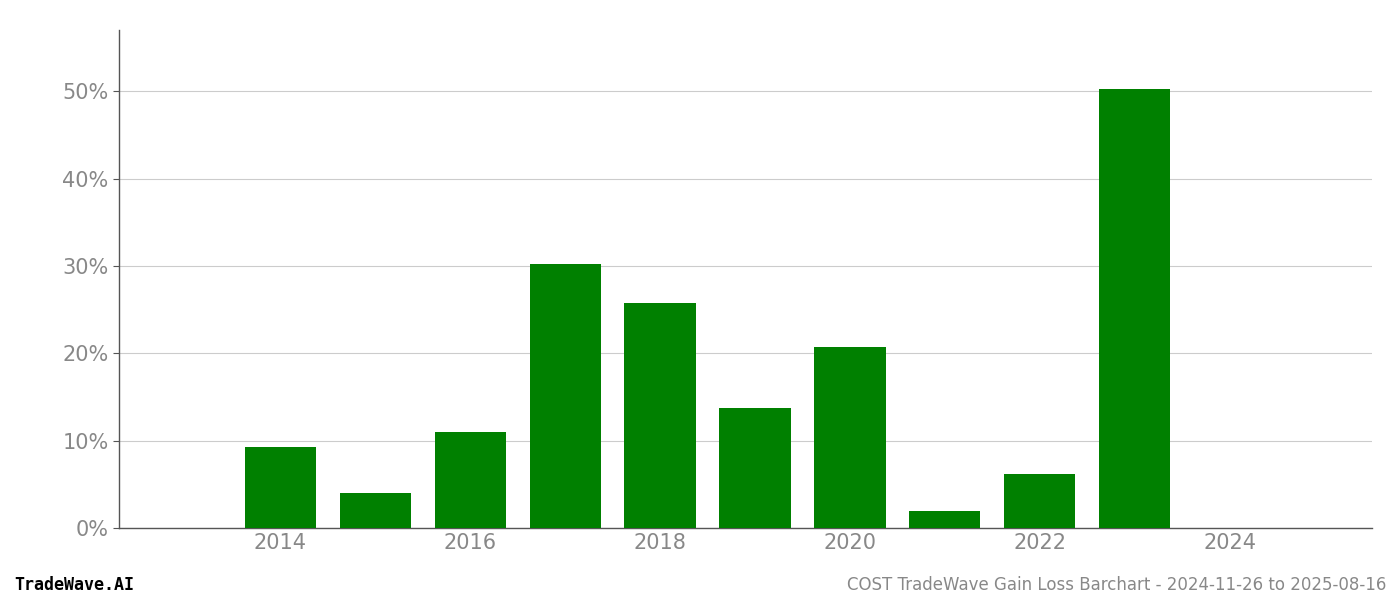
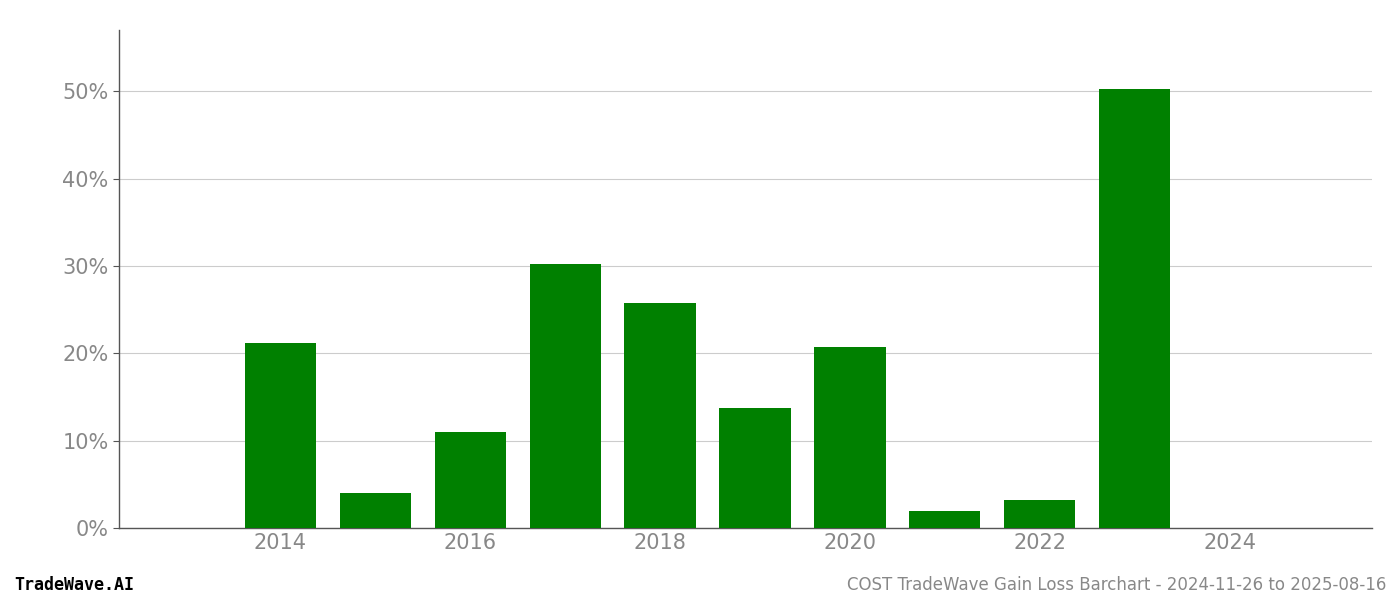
2014: 9.3% -> 21.2%
2022: 6.2% -> 3.2%
